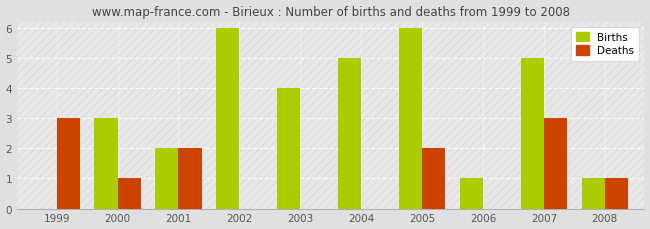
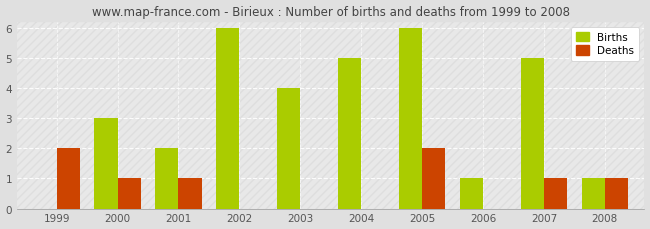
Deaths/1999: 3 -> 2
Deaths/2001: 2 -> 1
Deaths/2007: 3 -> 1
